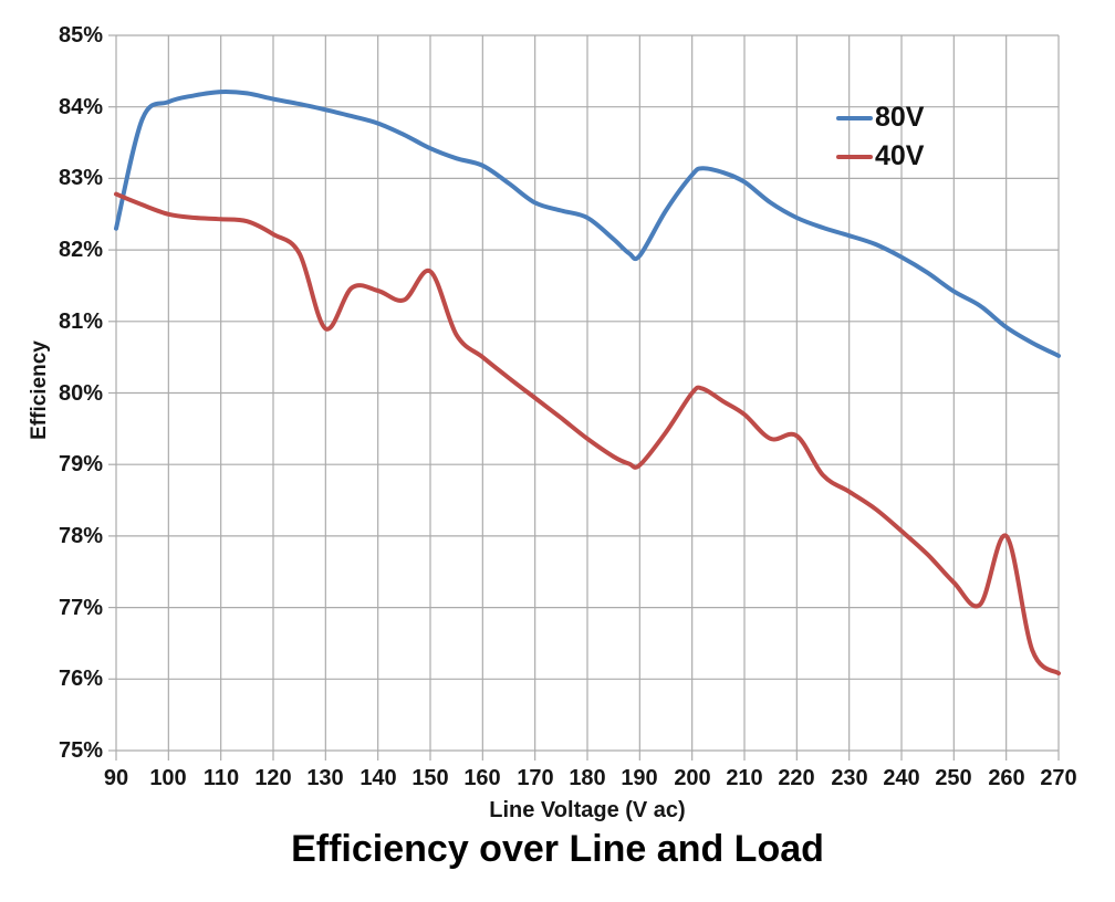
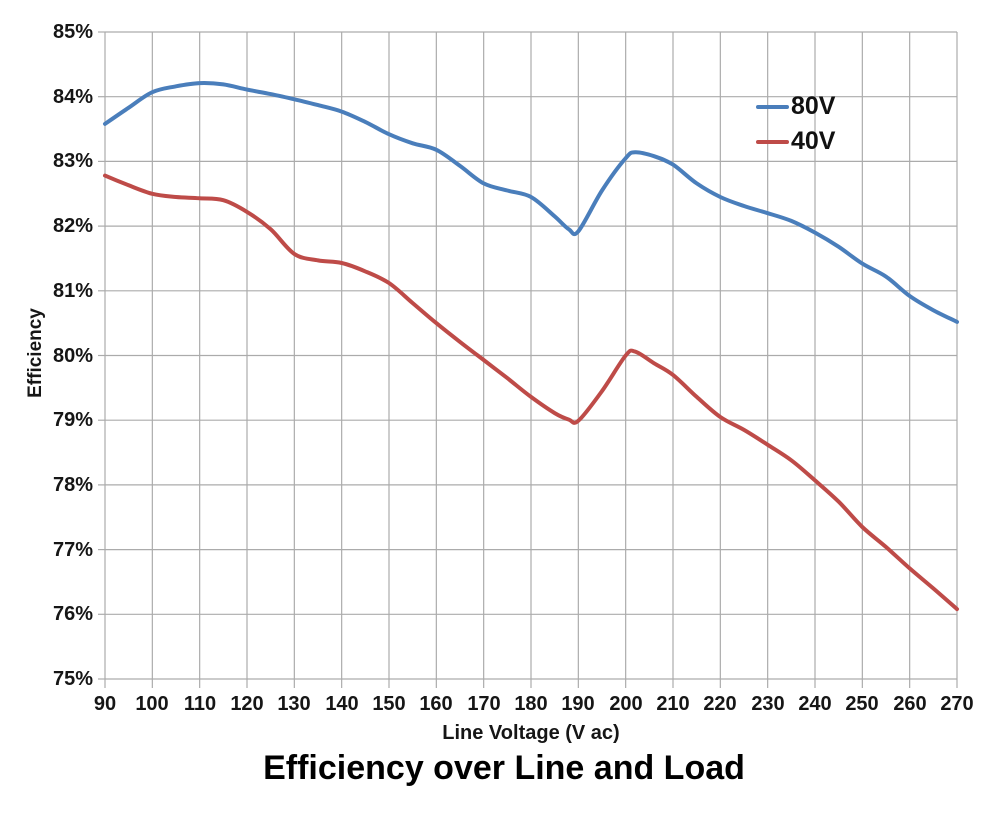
80V/90: 82.3% -> 83.6%
40V/130: 80.9% -> 81.6%
40V/150: 81.7% -> 81.1%
40V/220: 79.4% -> 79.0%
40V/260: 78.0% -> 76.7%
